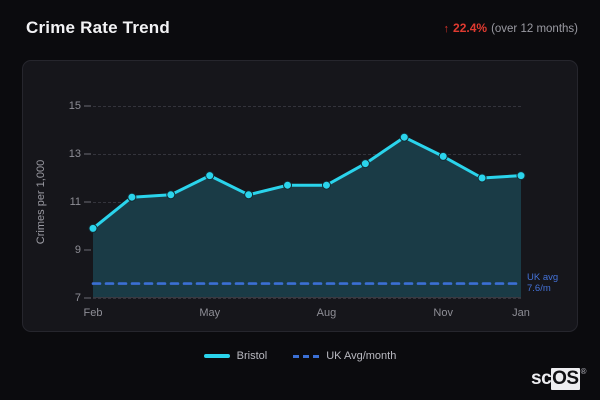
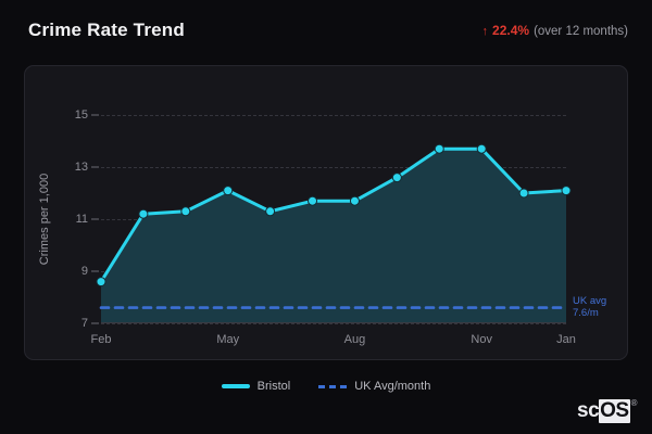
Bristol/Feb: 9.9 -> 8.6
Bristol/Nov: 12.9 -> 13.7
